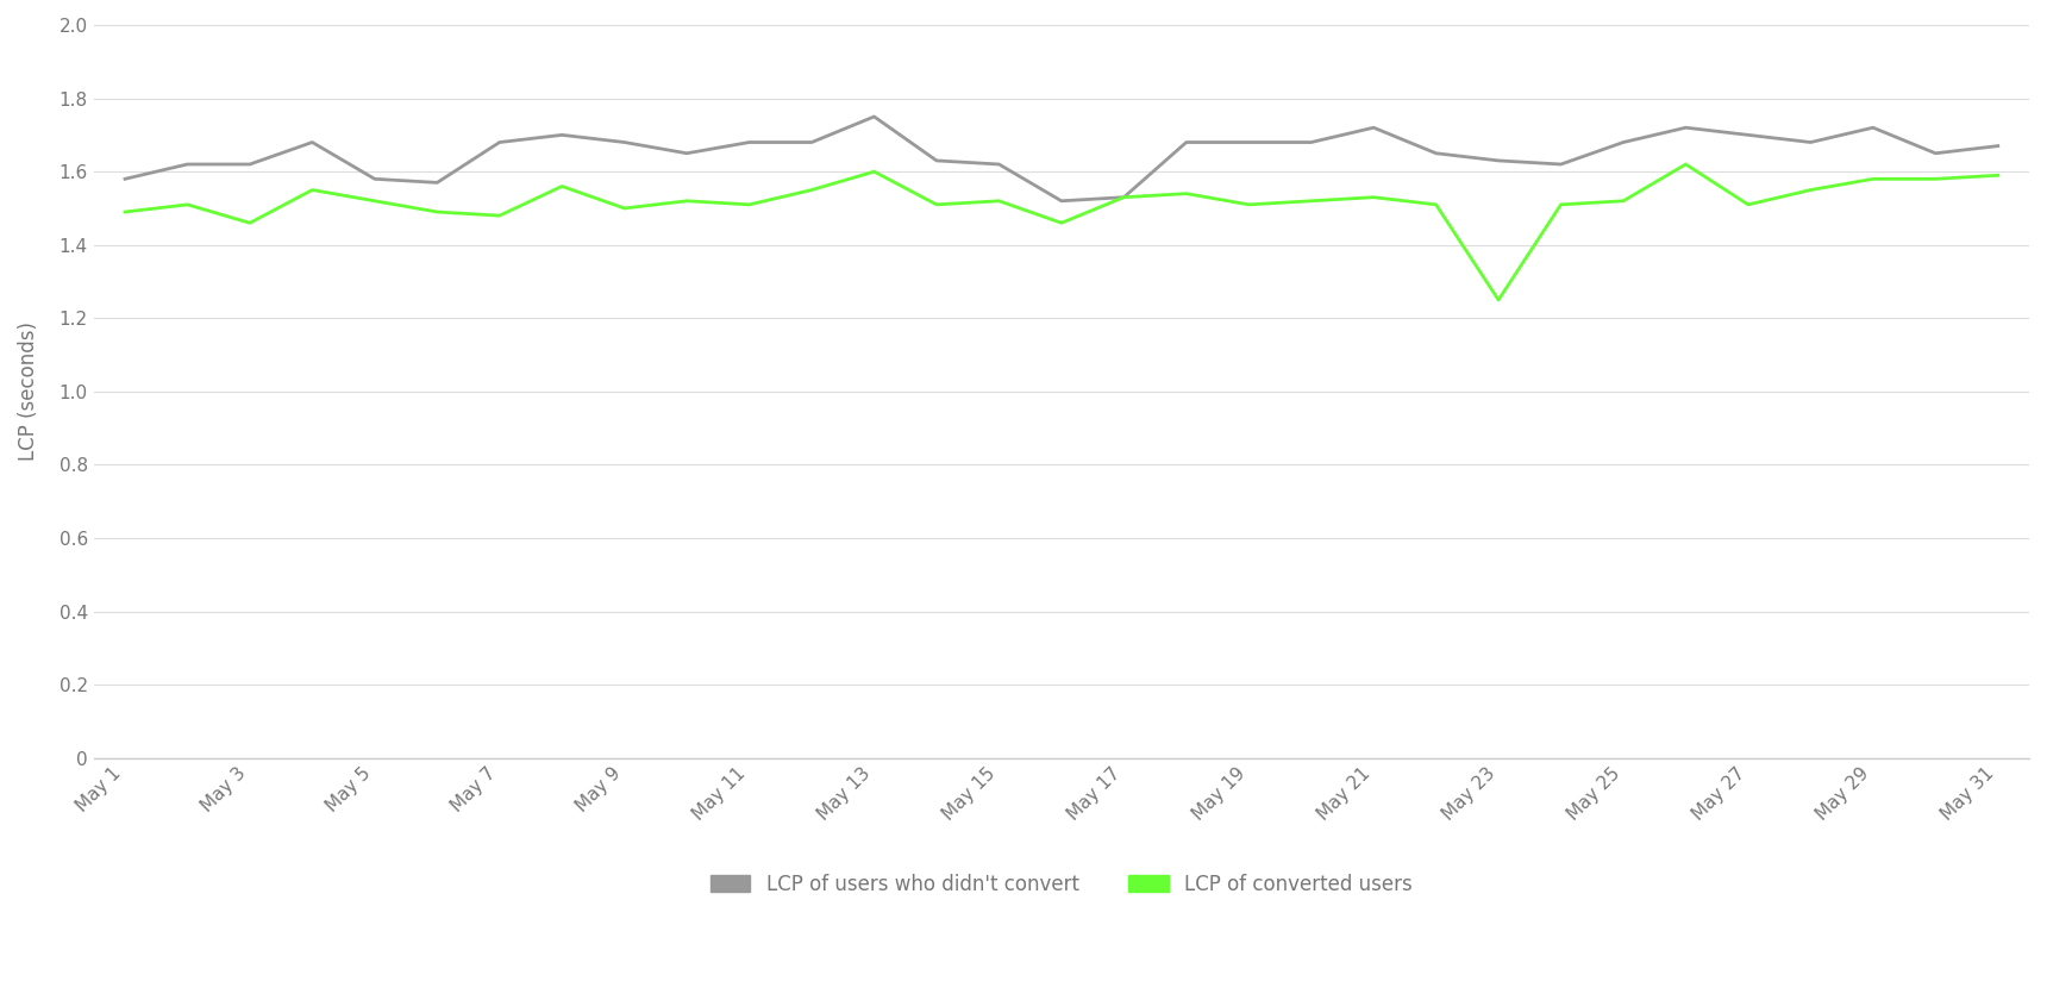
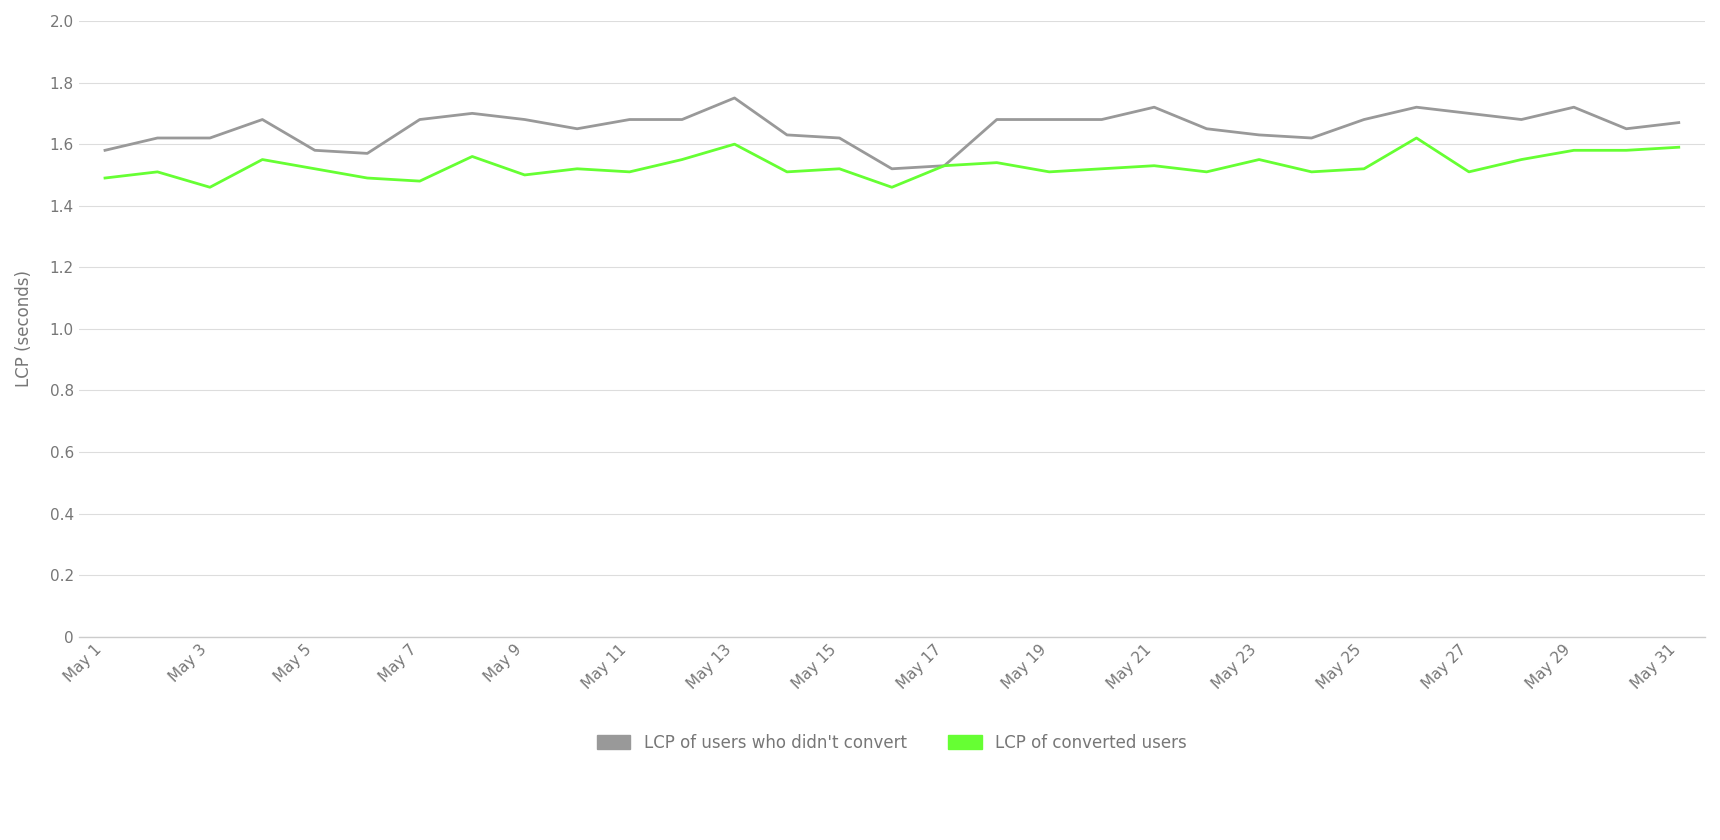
LCP of converted users/May 23: 1.25 -> 1.55
